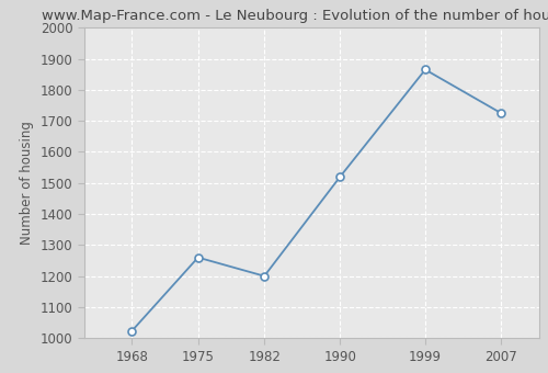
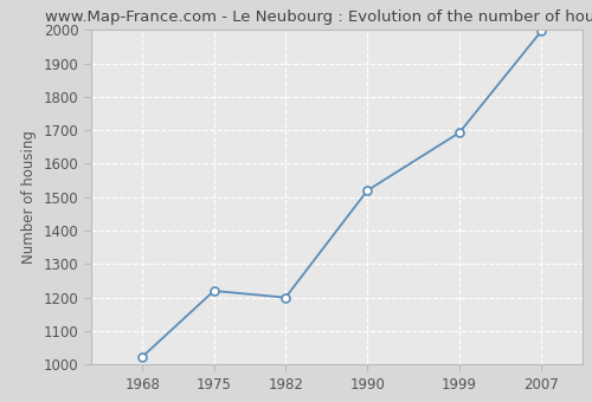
1975: 1260 -> 1220
1999: 1865 -> 1693
2007: 1725 -> 1996
